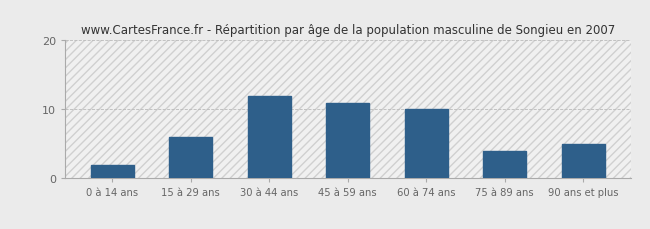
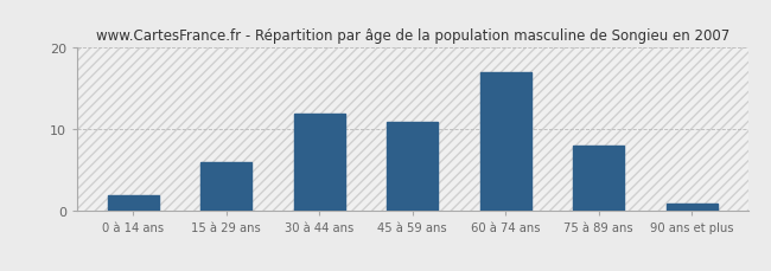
60 à 74 ans: 10 -> 17
75 à 89 ans: 4 -> 8
90 ans et plus: 5 -> 1
